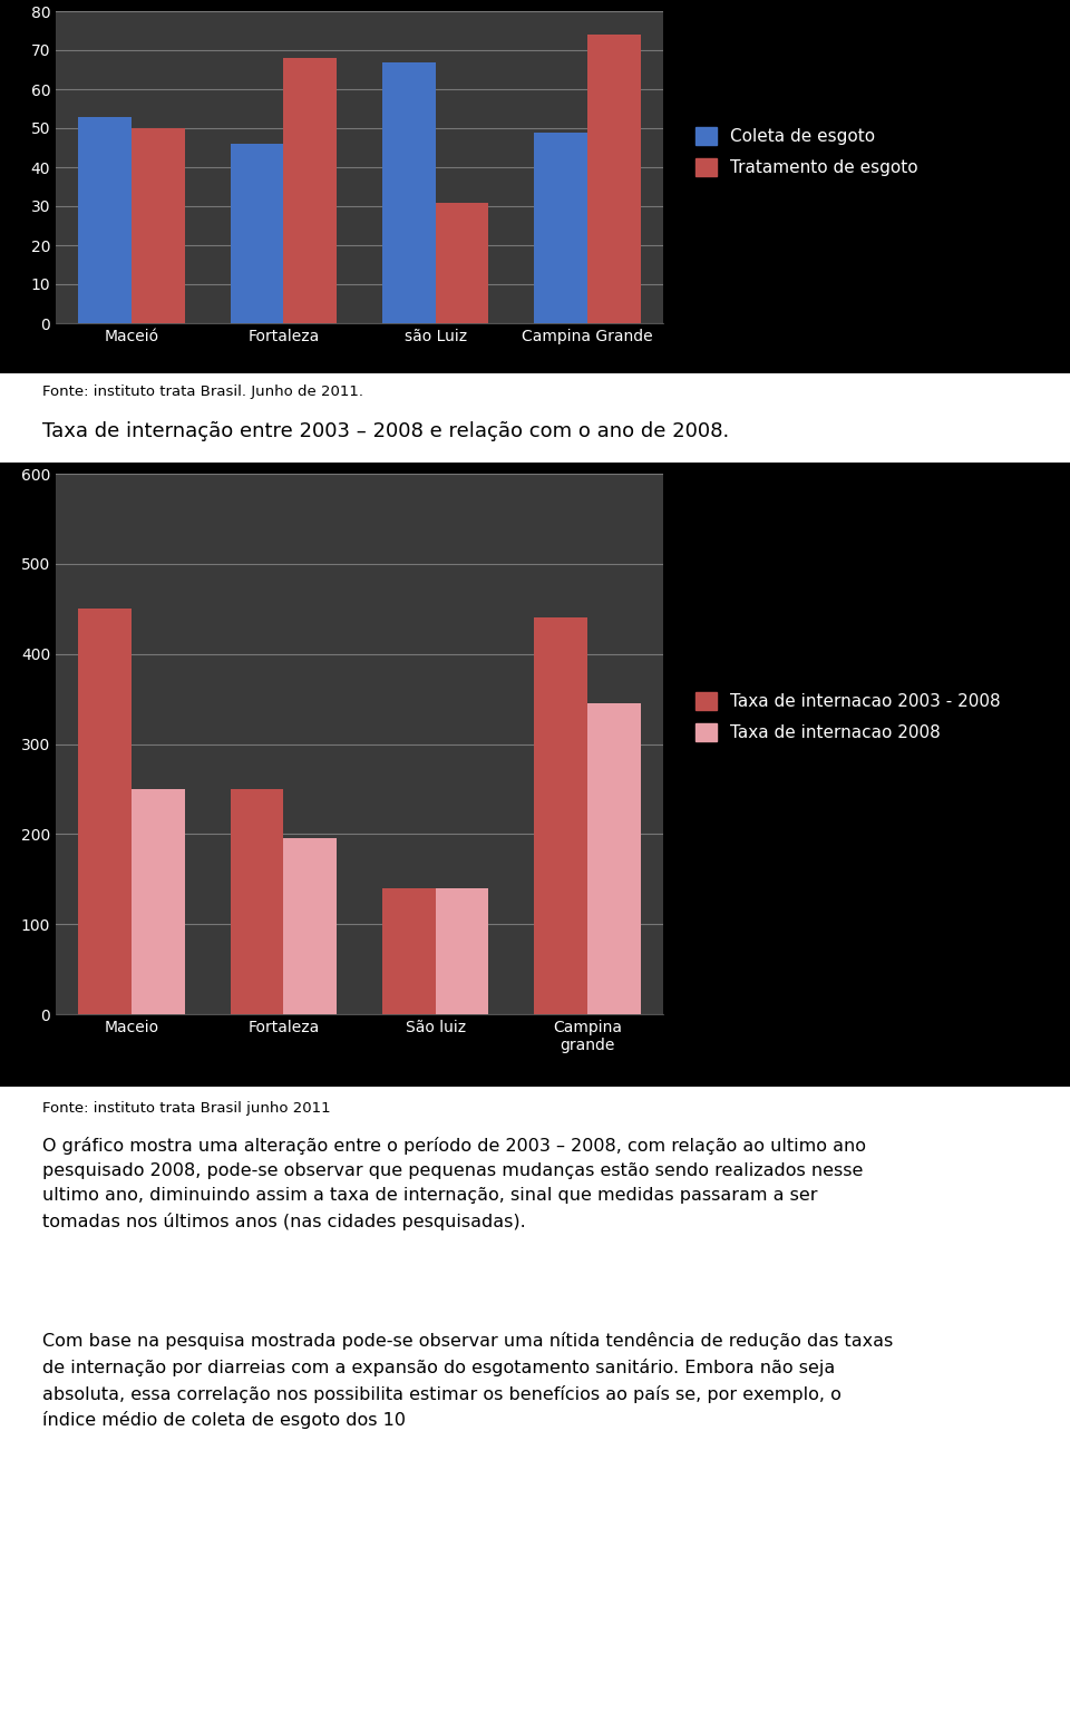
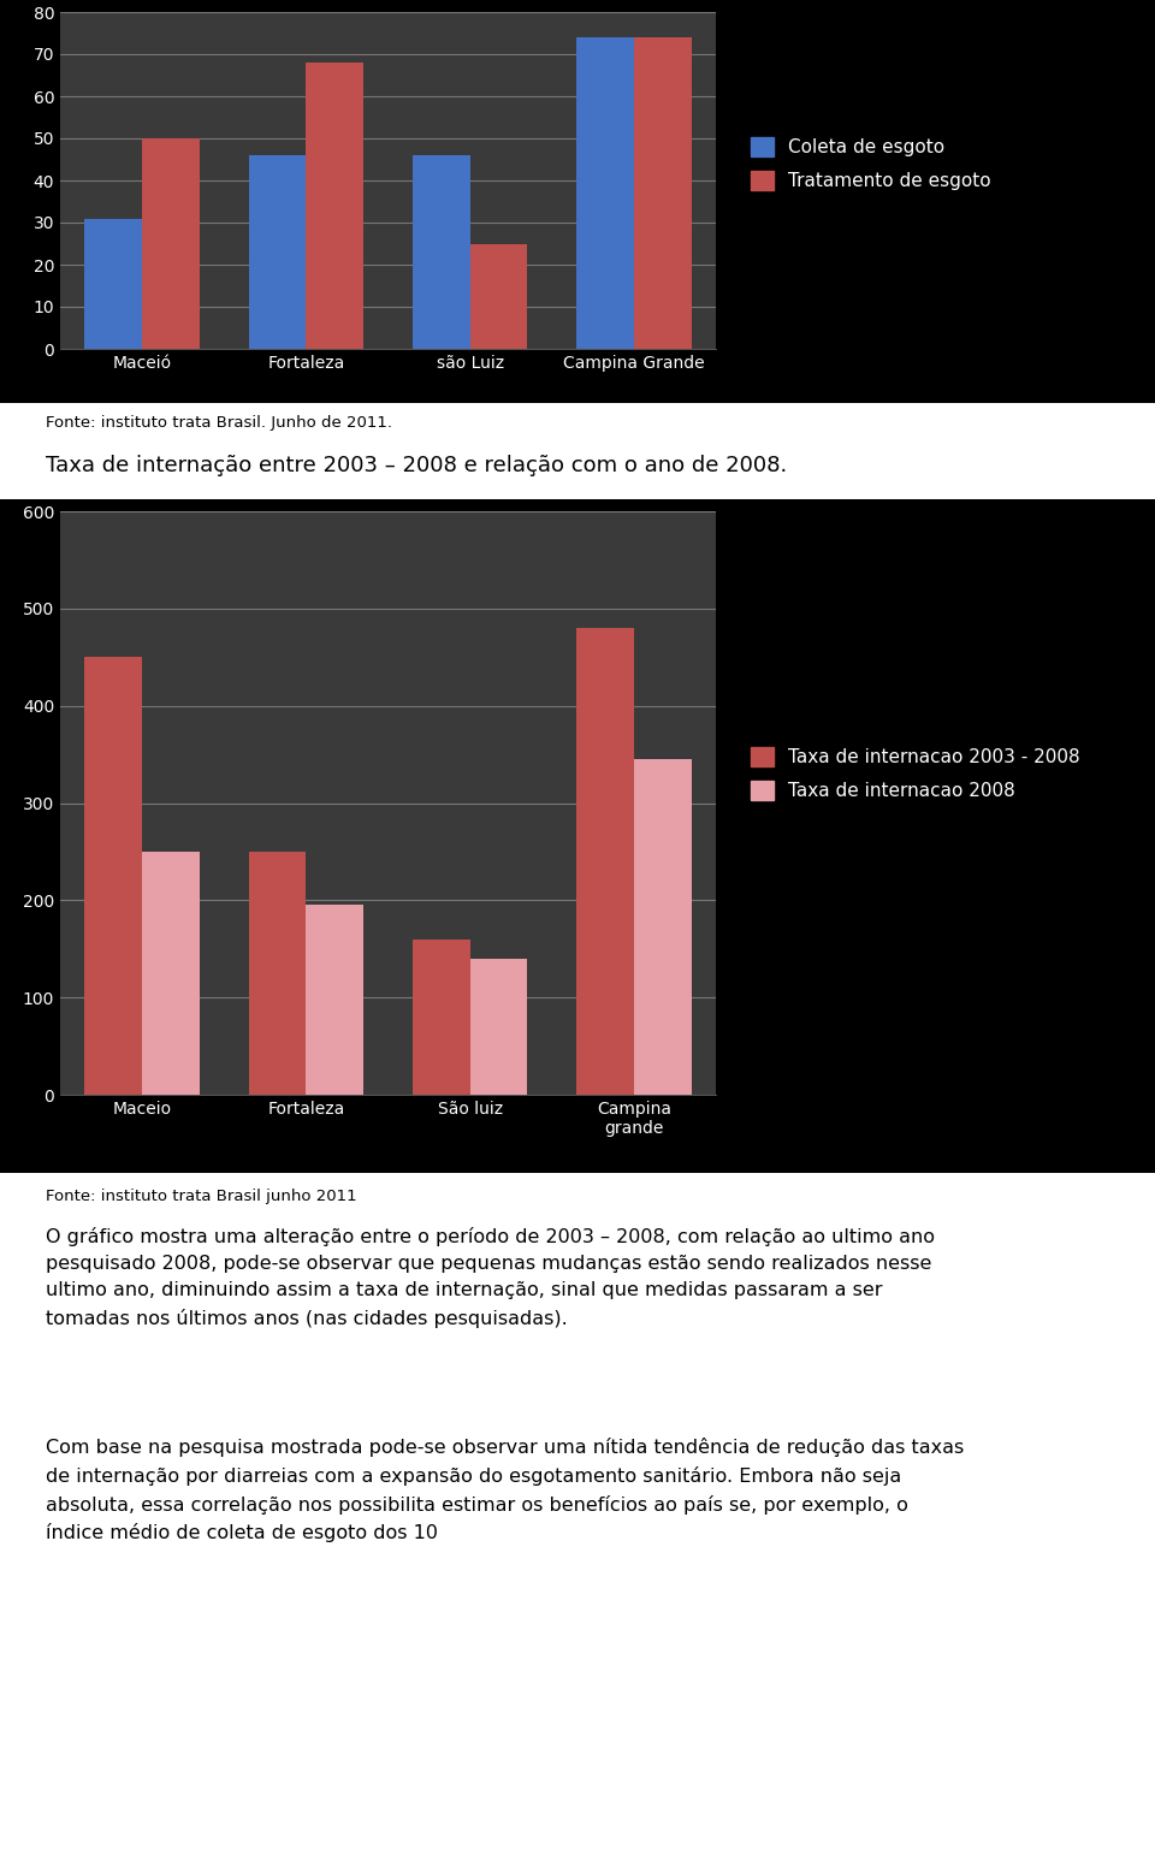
Coleta de esgoto/Maceió: 53 -> 31
Coleta de esgoto/são Luiz: 67 -> 46
Tratamento de esgoto/são Luiz: 31 -> 25
Coleta de esgoto/Campina Grande: 49 -> 74
Taxa de internacao 2003 - 2008/São luiz: 140 -> 160
Taxa de internacao 2003 - 2008/Campina grande: 440 -> 480
